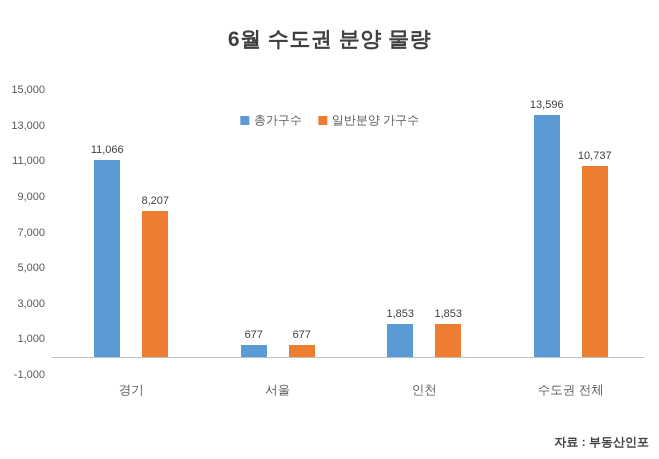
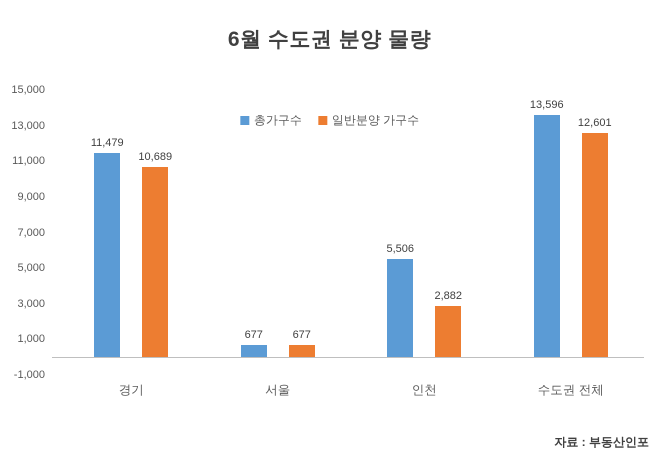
총가구수/경기: 11,066 -> 11,479
일반분양 가구수/경기: 8,207 -> 10,689
총가구수/인천: 1,853 -> 5,506
일반분양 가구수/인천: 1,853 -> 2,882
일반분양 가구수/수도권 전체: 10,737 -> 12,601
